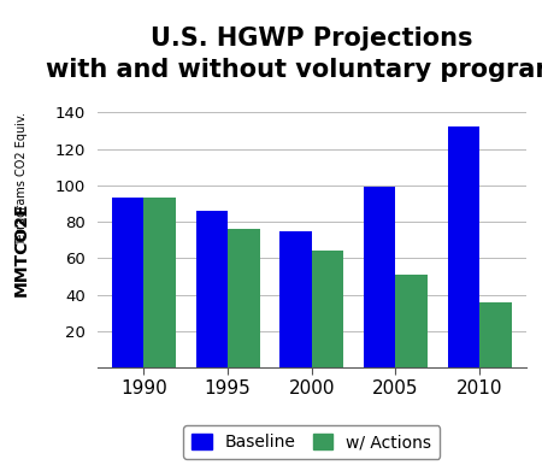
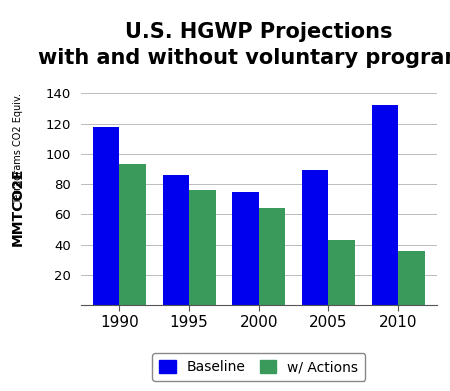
Baseline/1990: 93 -> 118
Baseline/2005: 99 -> 89
w/ Actions/2005: 51 -> 43
